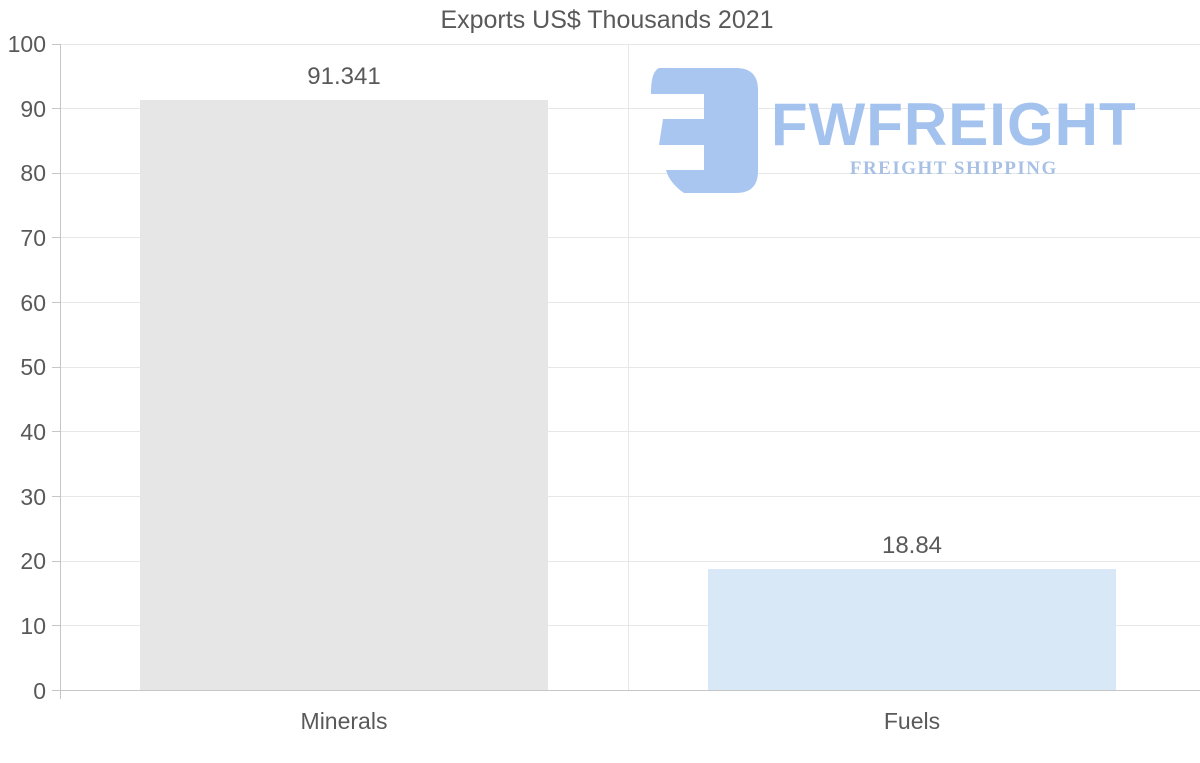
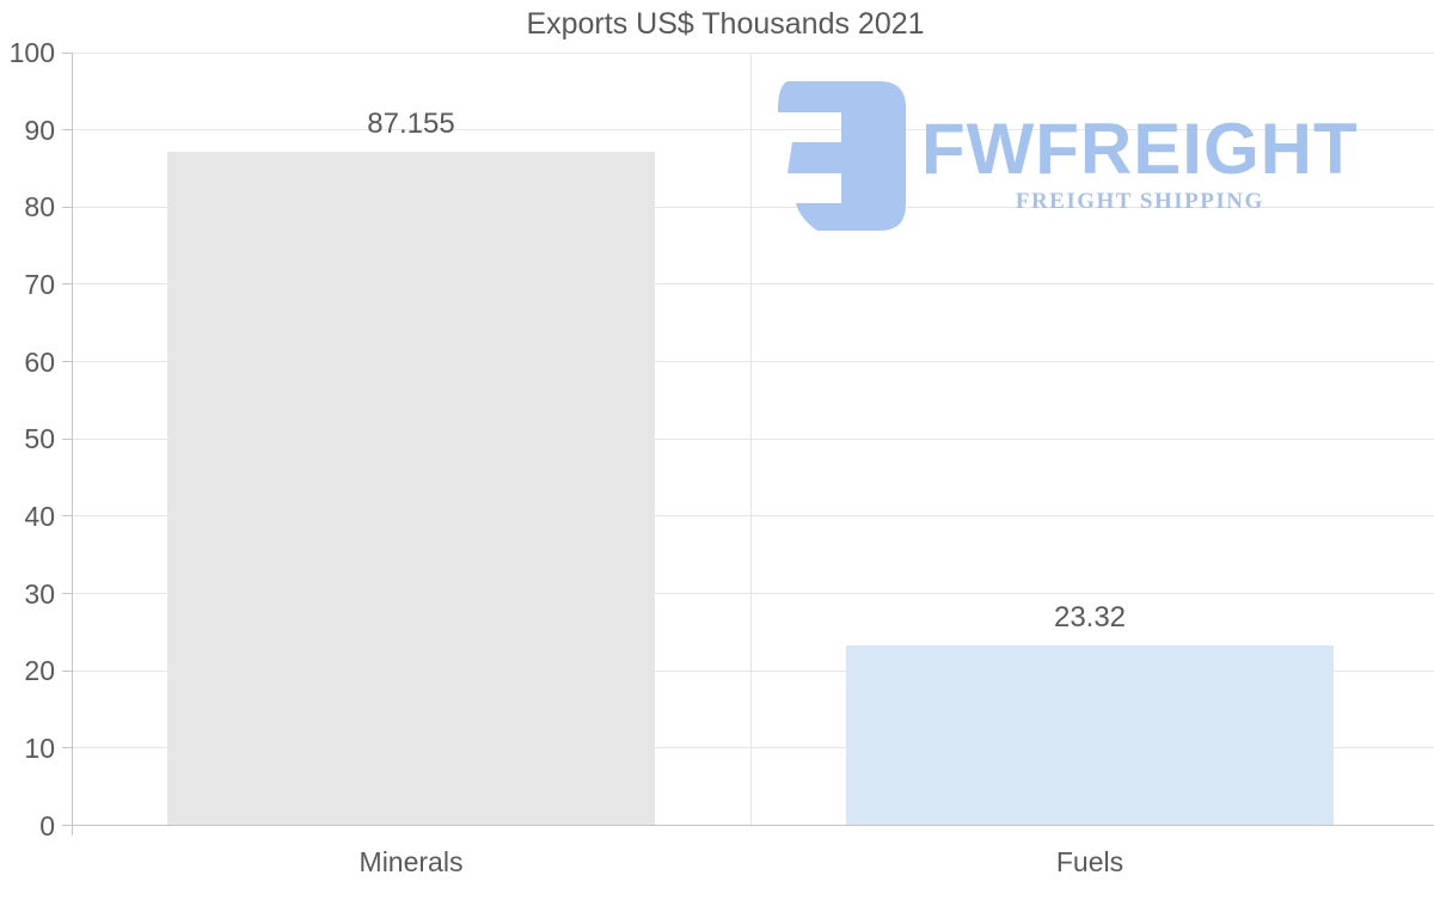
Minerals: 91.341 -> 87.155
Fuels: 18.84 -> 23.32
